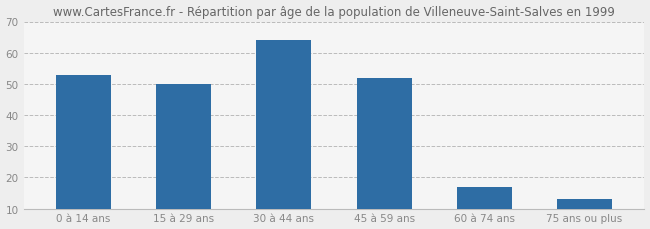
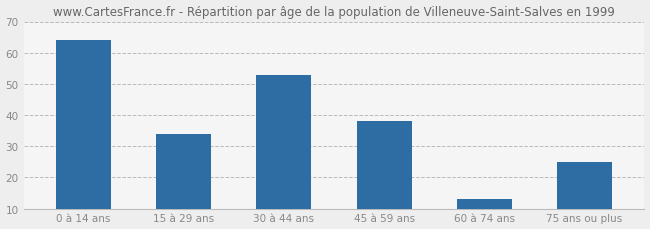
0 à 14 ans: 53 -> 64
15 à 29 ans: 50 -> 34
30 à 44 ans: 64 -> 53
45 à 59 ans: 52 -> 38
60 à 74 ans: 17 -> 13
75 ans ou plus: 13 -> 25
